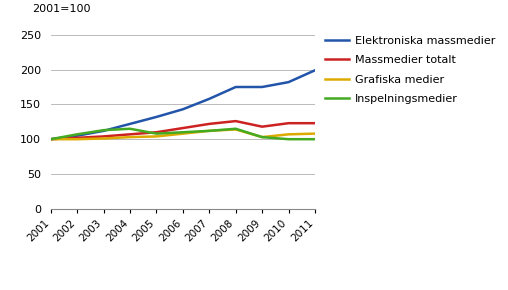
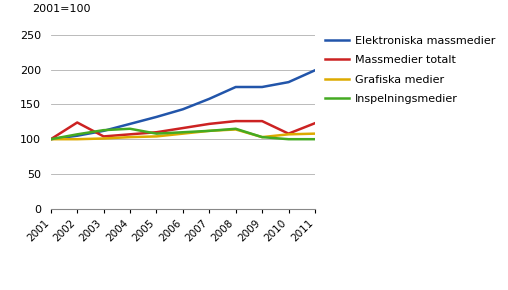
Massmedier totalt/2002: 102 -> 124
Massmedier totalt/2009: 118 -> 126
Massmedier totalt/2010: 123 -> 108
